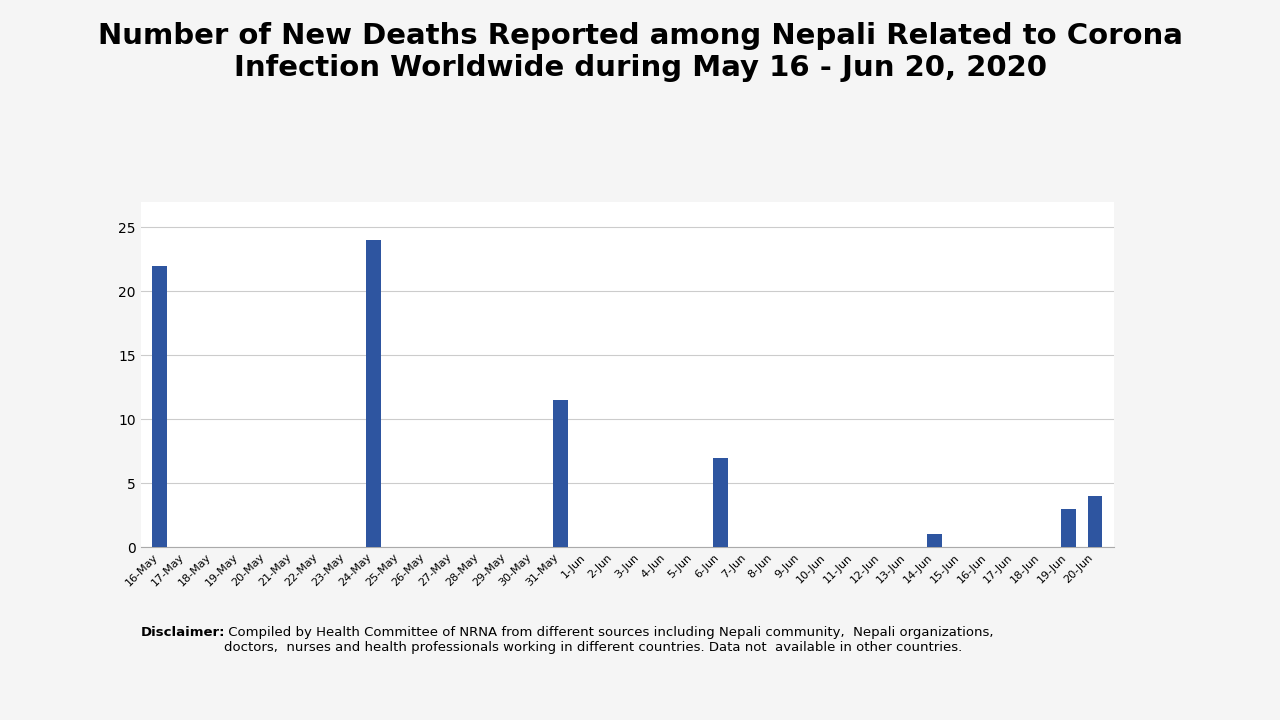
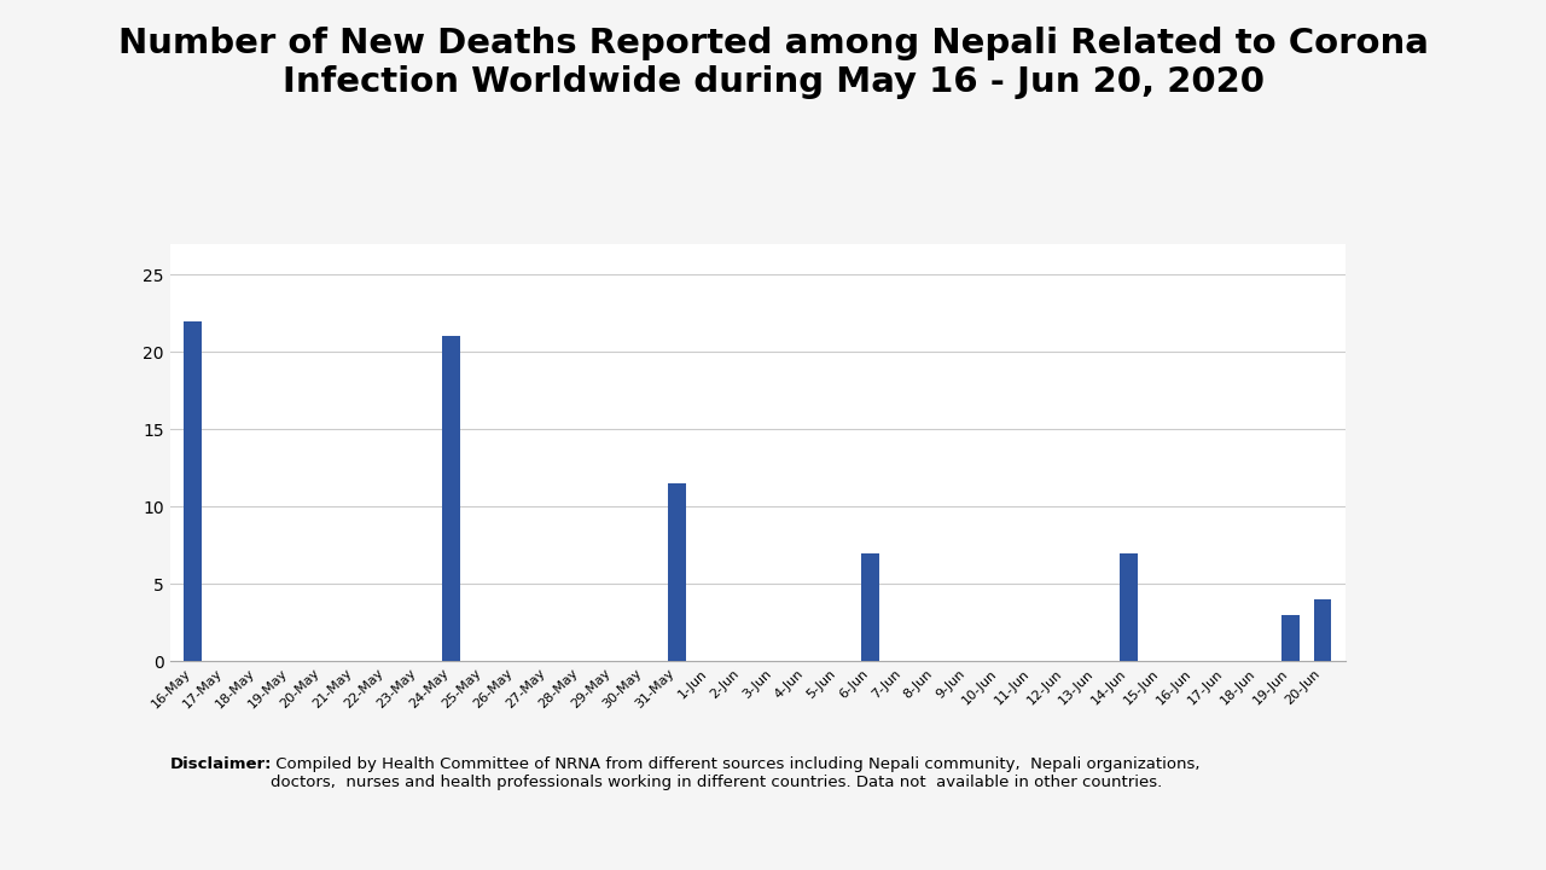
24-May: 24.0 -> 21.0
14-Jun: 1.0 -> 7.0
